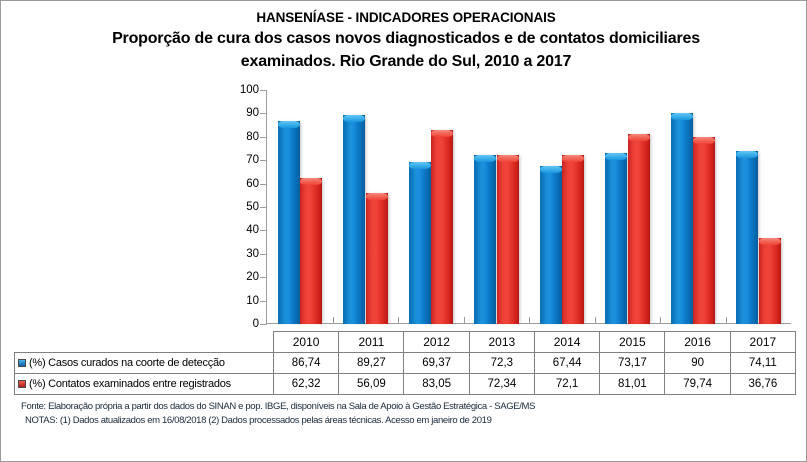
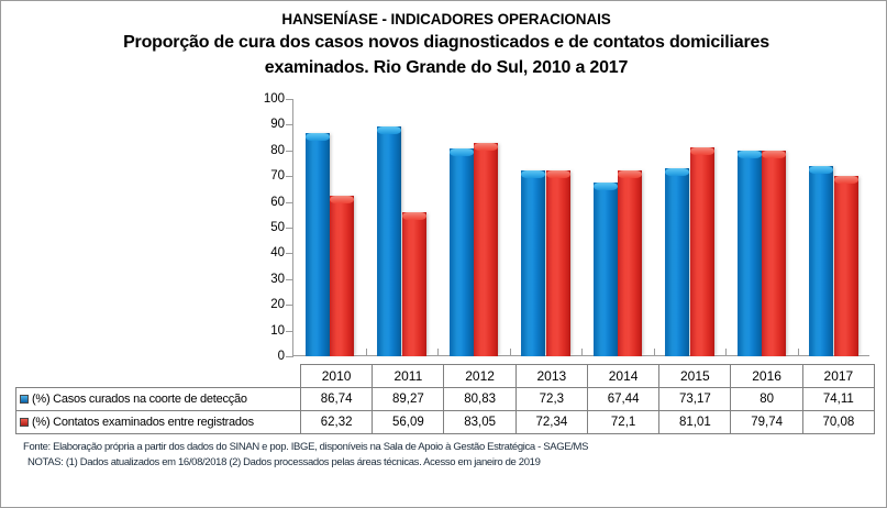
(%) Casos curados na coorte de detecção/2012: 69,37 -> 80,83
(%) Casos curados na coorte de detecção/2016: 90 -> 80
(%) Contatos examinados entre registrados/2017: 36,76 -> 70,08
